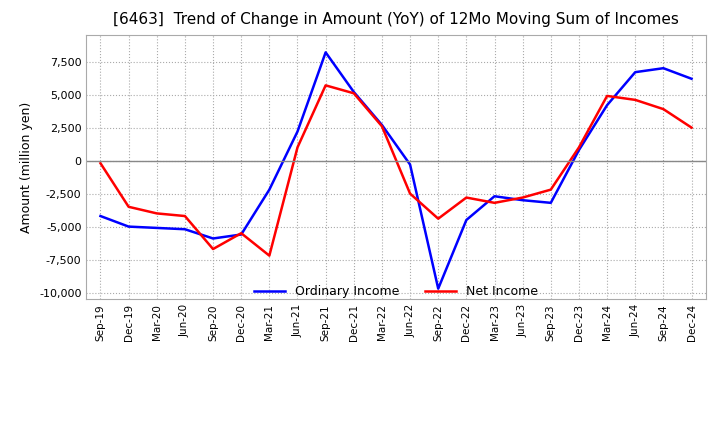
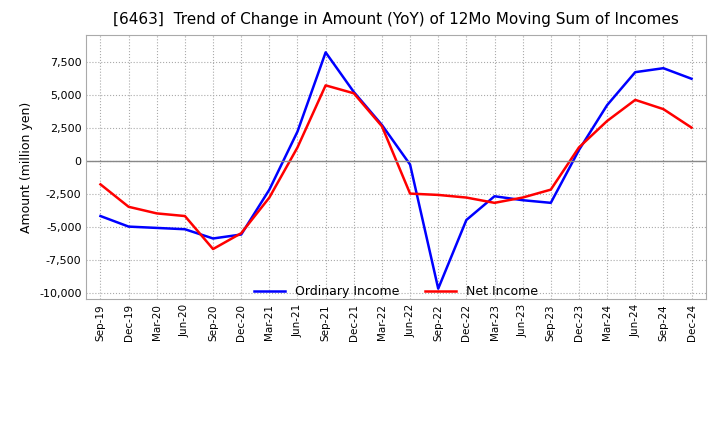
Net Income/Sep-19: -200 -> -1,800
Net Income/Mar-21: -7,200 -> -2,800
Net Income/Sep-22: -4,400 -> -2,600
Net Income/Mar-24: 4,900 -> 3,000
